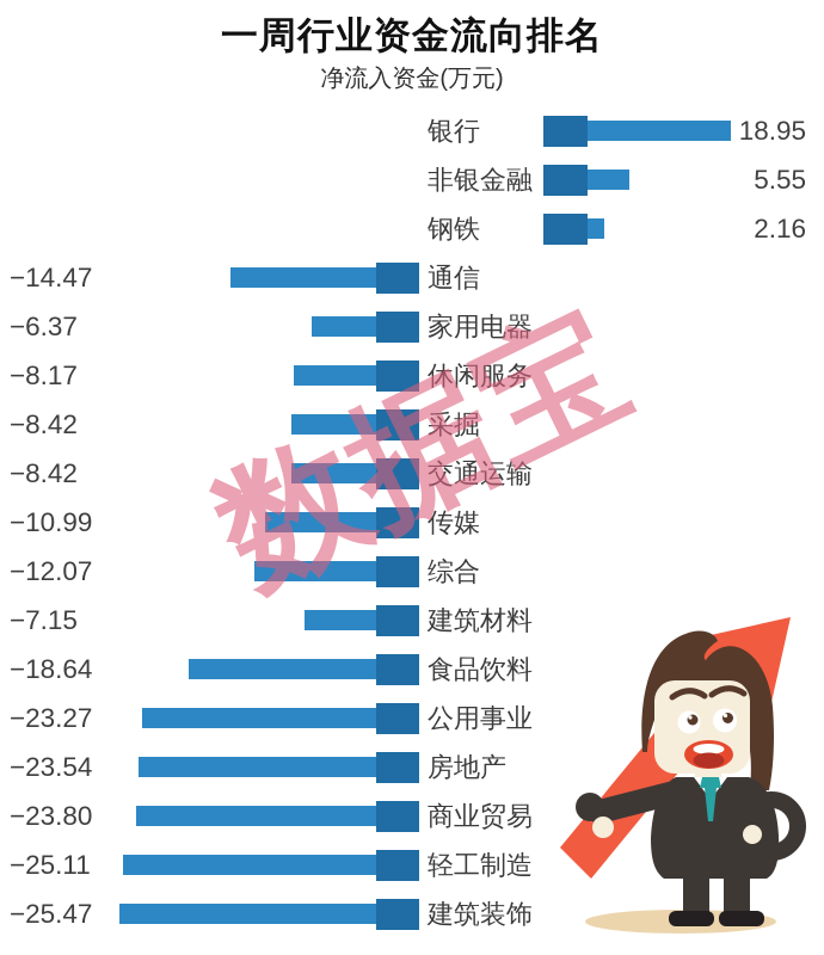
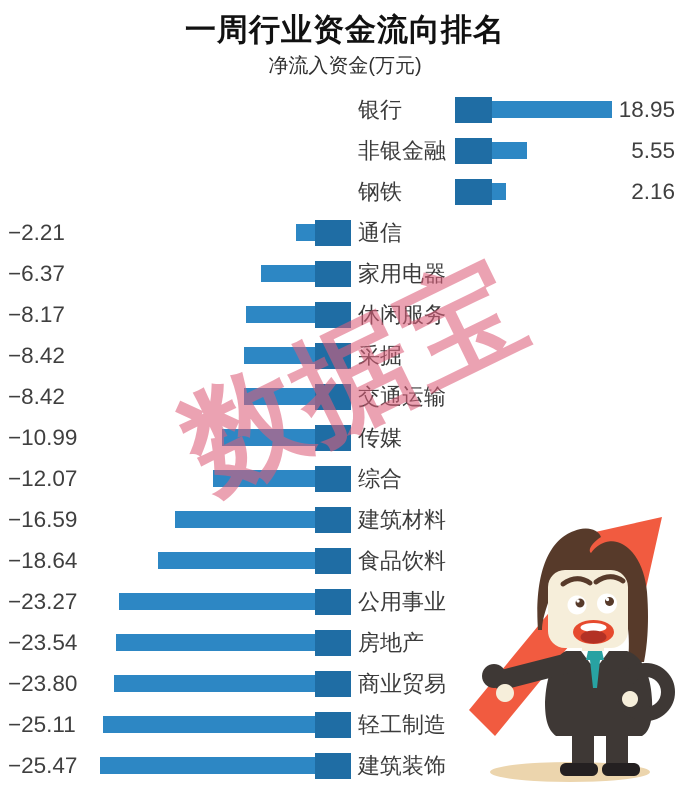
通信: −14.47 -> −2.21
建筑材料: −7.15 -> −16.59
